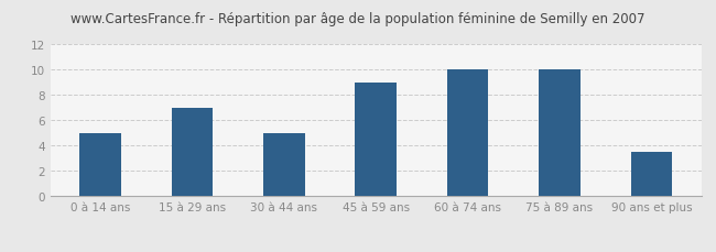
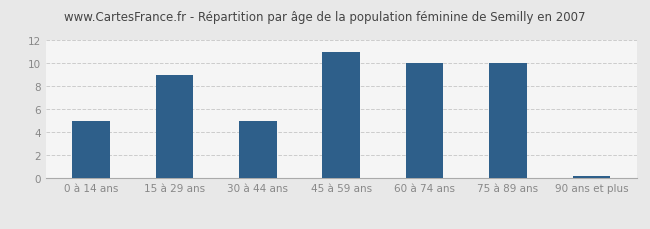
15 à 29 ans: 7.0 -> 9.0
45 à 59 ans: 9.0 -> 11.0
90 ans et plus: 3.5 -> 0.2
